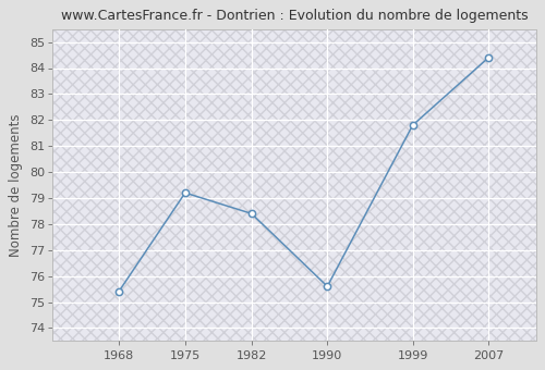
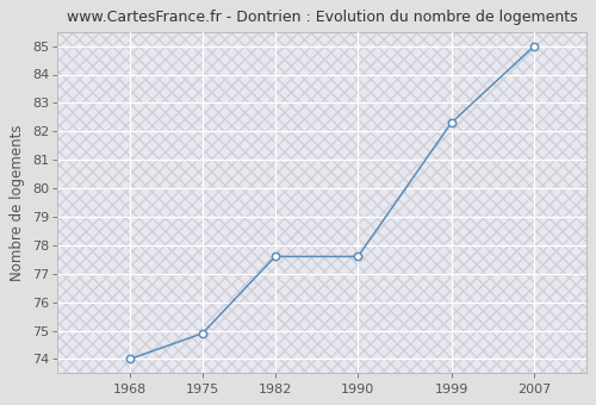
1968: 75.4 -> 74.0
1975: 79.2 -> 74.9
1982: 78.4 -> 77.6
1990: 75.6 -> 77.6
1999: 81.8 -> 82.3
2007: 84.4 -> 85.0
